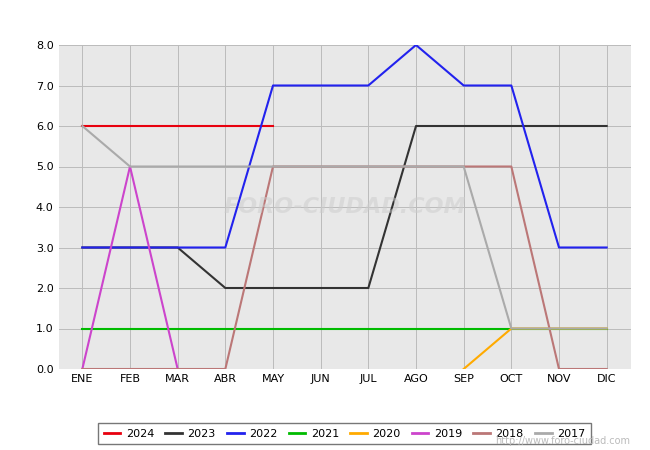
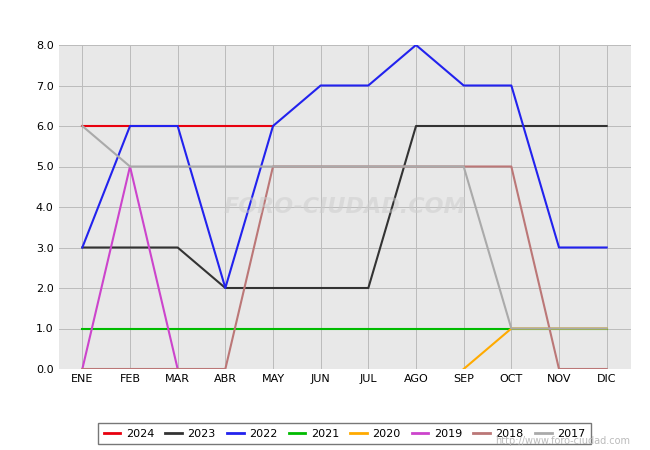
2022/FEB: 3 -> 6
2022/MAR: 3 -> 6
2022/ABR: 3 -> 2
2022/MAY: 7 -> 6
